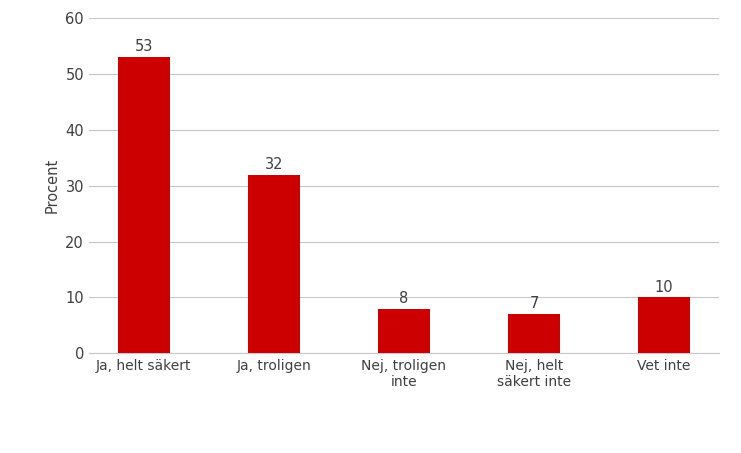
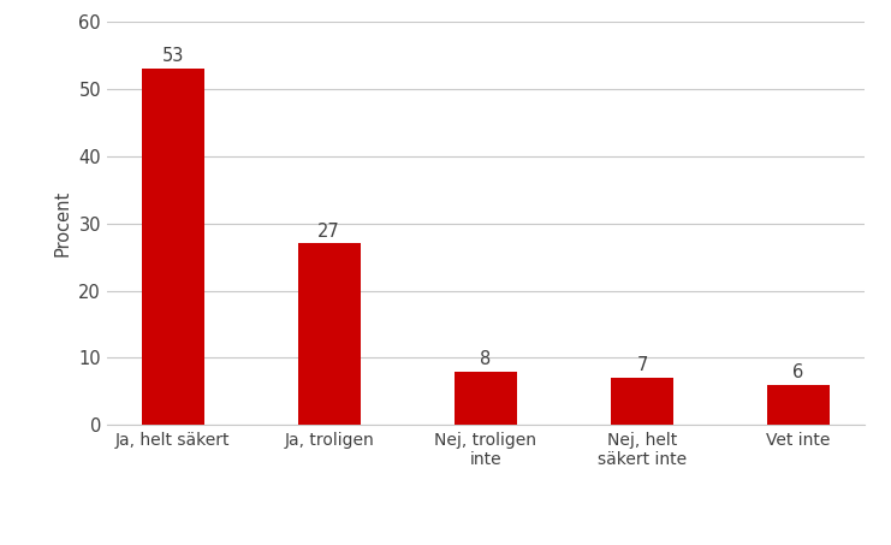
Ja, troligen: 32 -> 27
Vet inte: 10 -> 6
